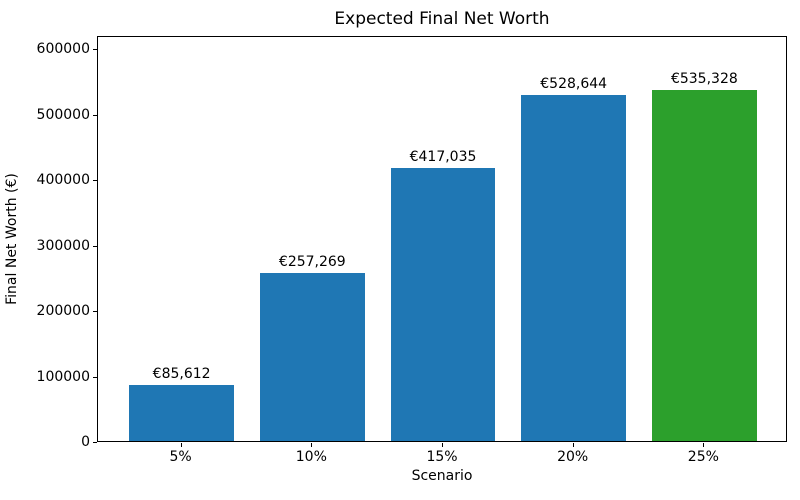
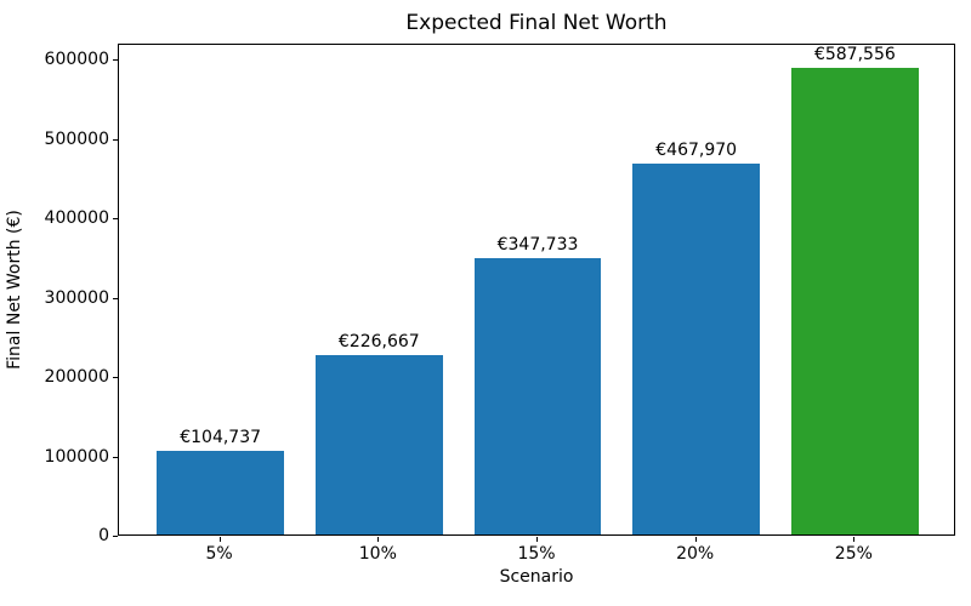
5%: €85,612 -> €104,737
10%: €257,269 -> €226,667
15%: €417,035 -> €347,733
20%: €528,644 -> €467,970
25%: €535,328 -> €587,556
